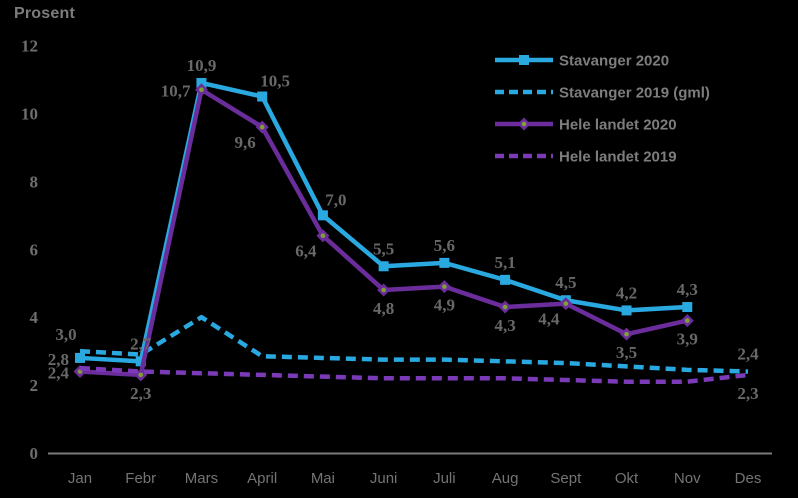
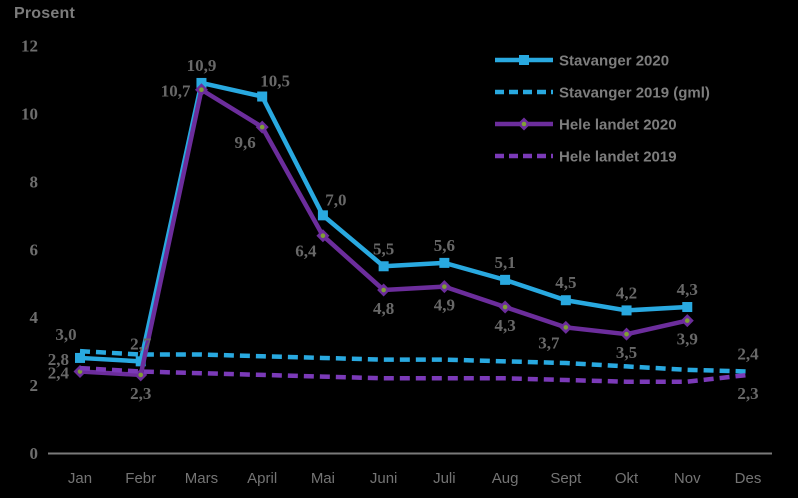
Stavanger 2019 (gml)/Mars: 4.0 -> 2.9
Hele landet 2020/Sept: 4,4 -> 3,7
